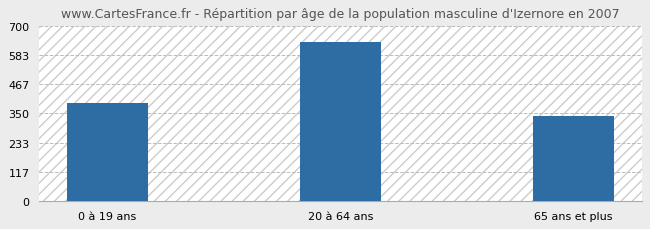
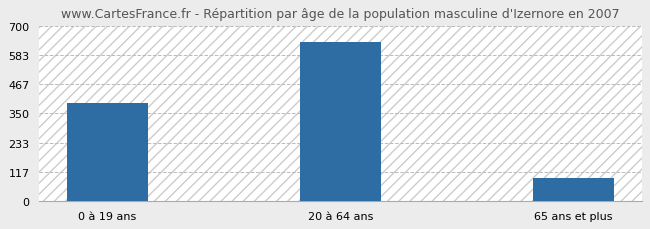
65 ans et plus: 340 -> 90
